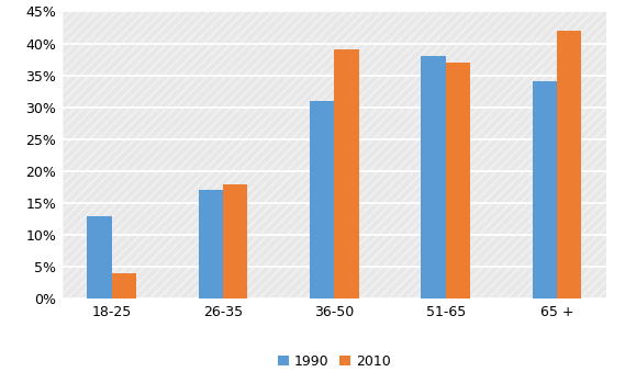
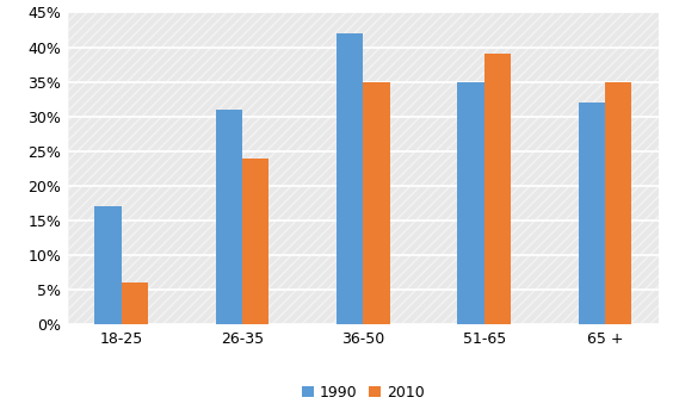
1990/18-25: 13% -> 17%
2010/18-25: 4% -> 6%
1990/26-35: 17% -> 31%
2010/26-35: 18% -> 24%
1990/36-50: 31% -> 42%
2010/36-50: 39% -> 35%
1990/51-65: 38% -> 35%
2010/51-65: 37% -> 39%
1990/65 +: 34% -> 32%
2010/65 +: 42% -> 35%
